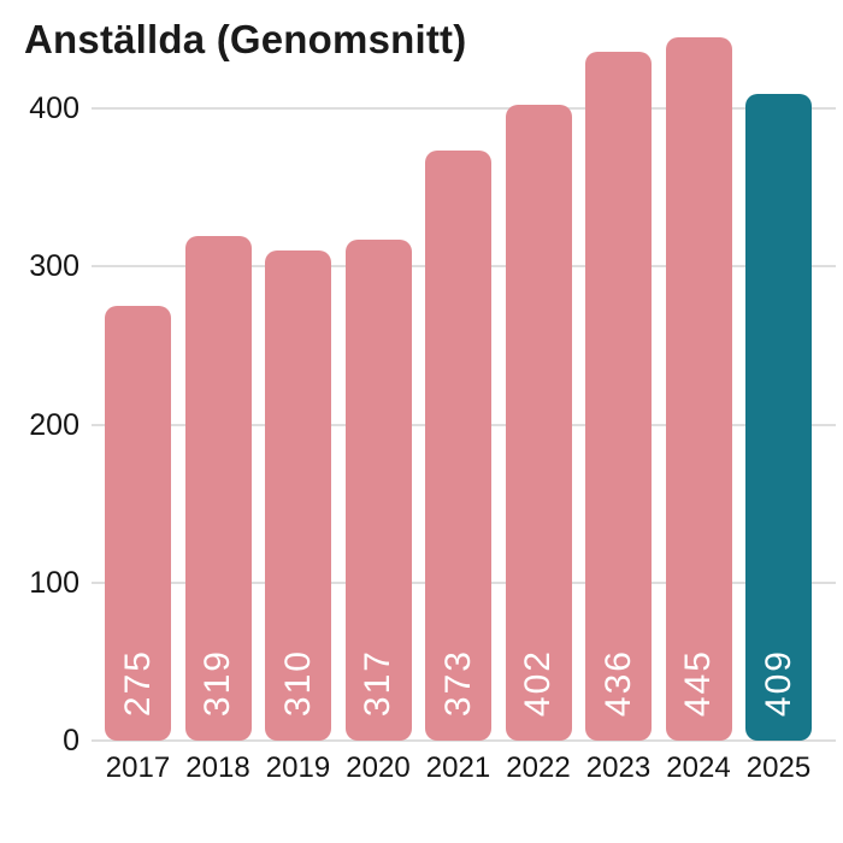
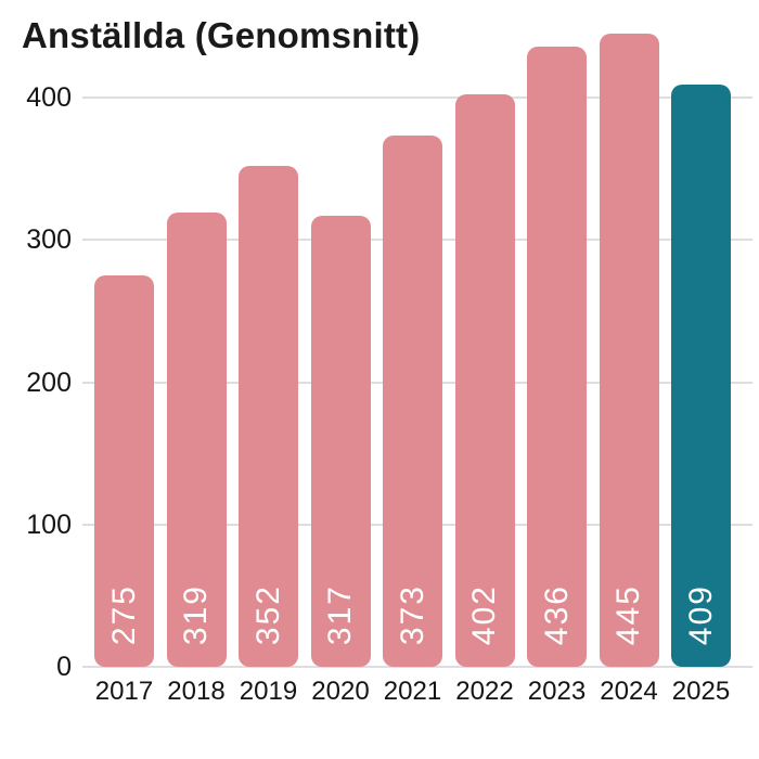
2019: 310 -> 352
